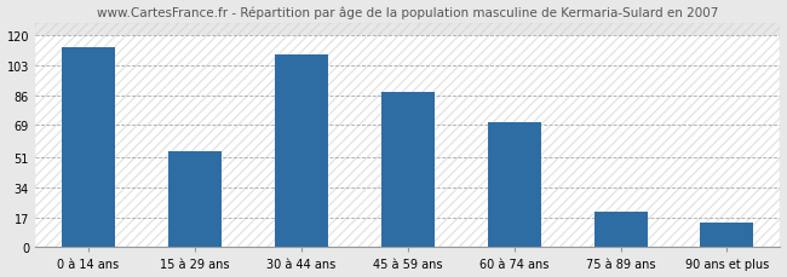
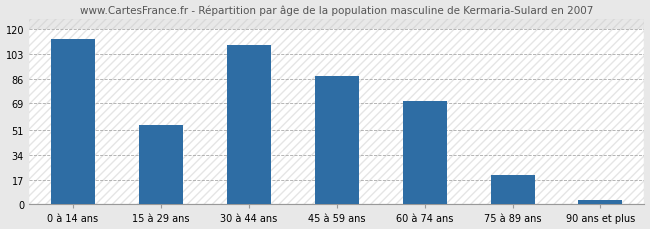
90 ans et plus: 14 -> 3
